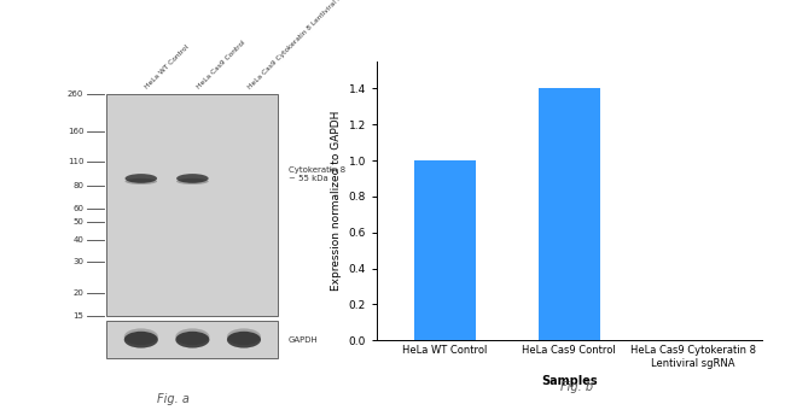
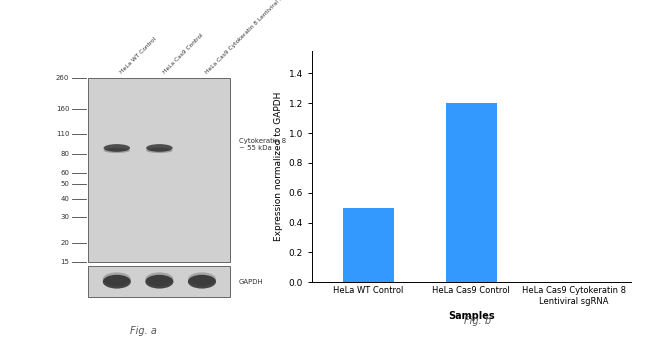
HeLa WT Control: 1.0 -> 0.5
HeLa Cas9 Control: 1.4 -> 1.2
